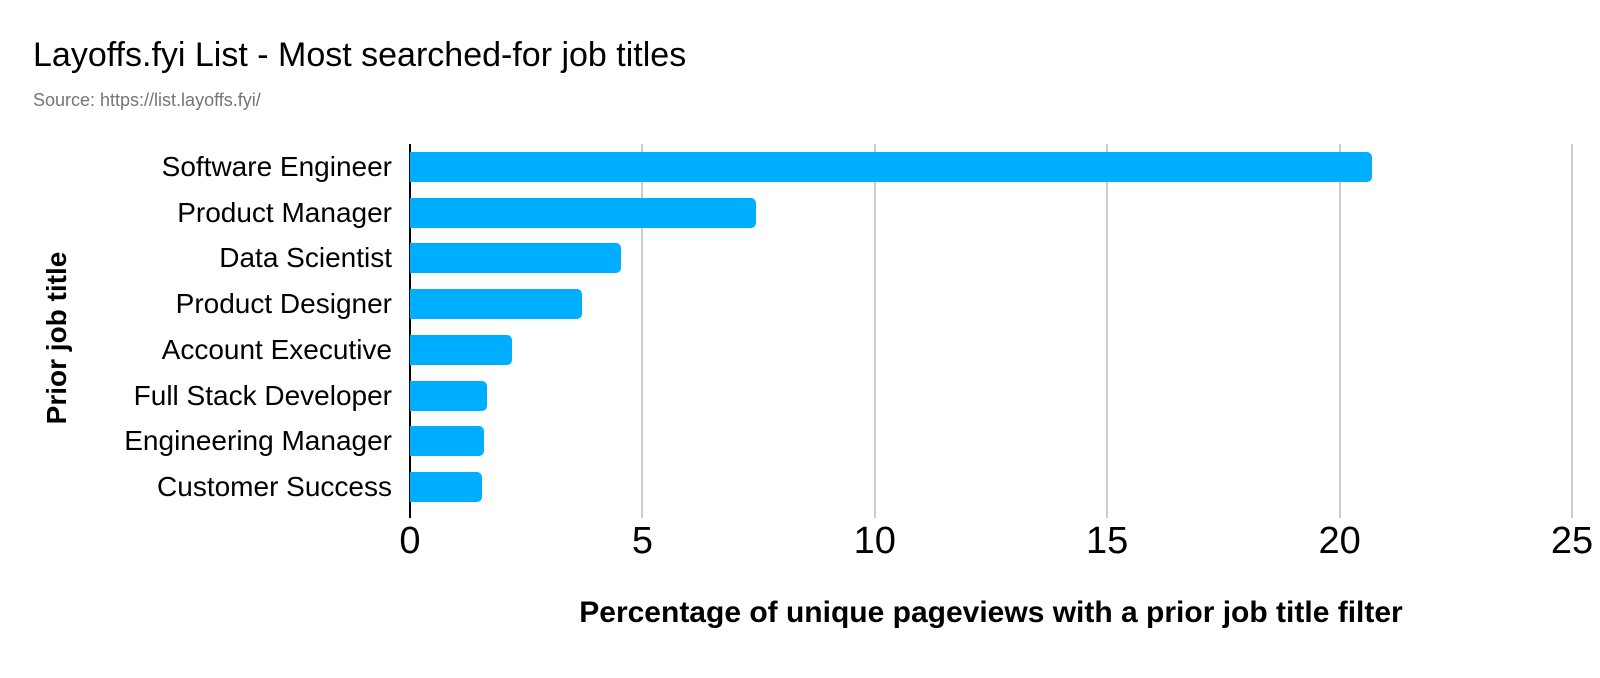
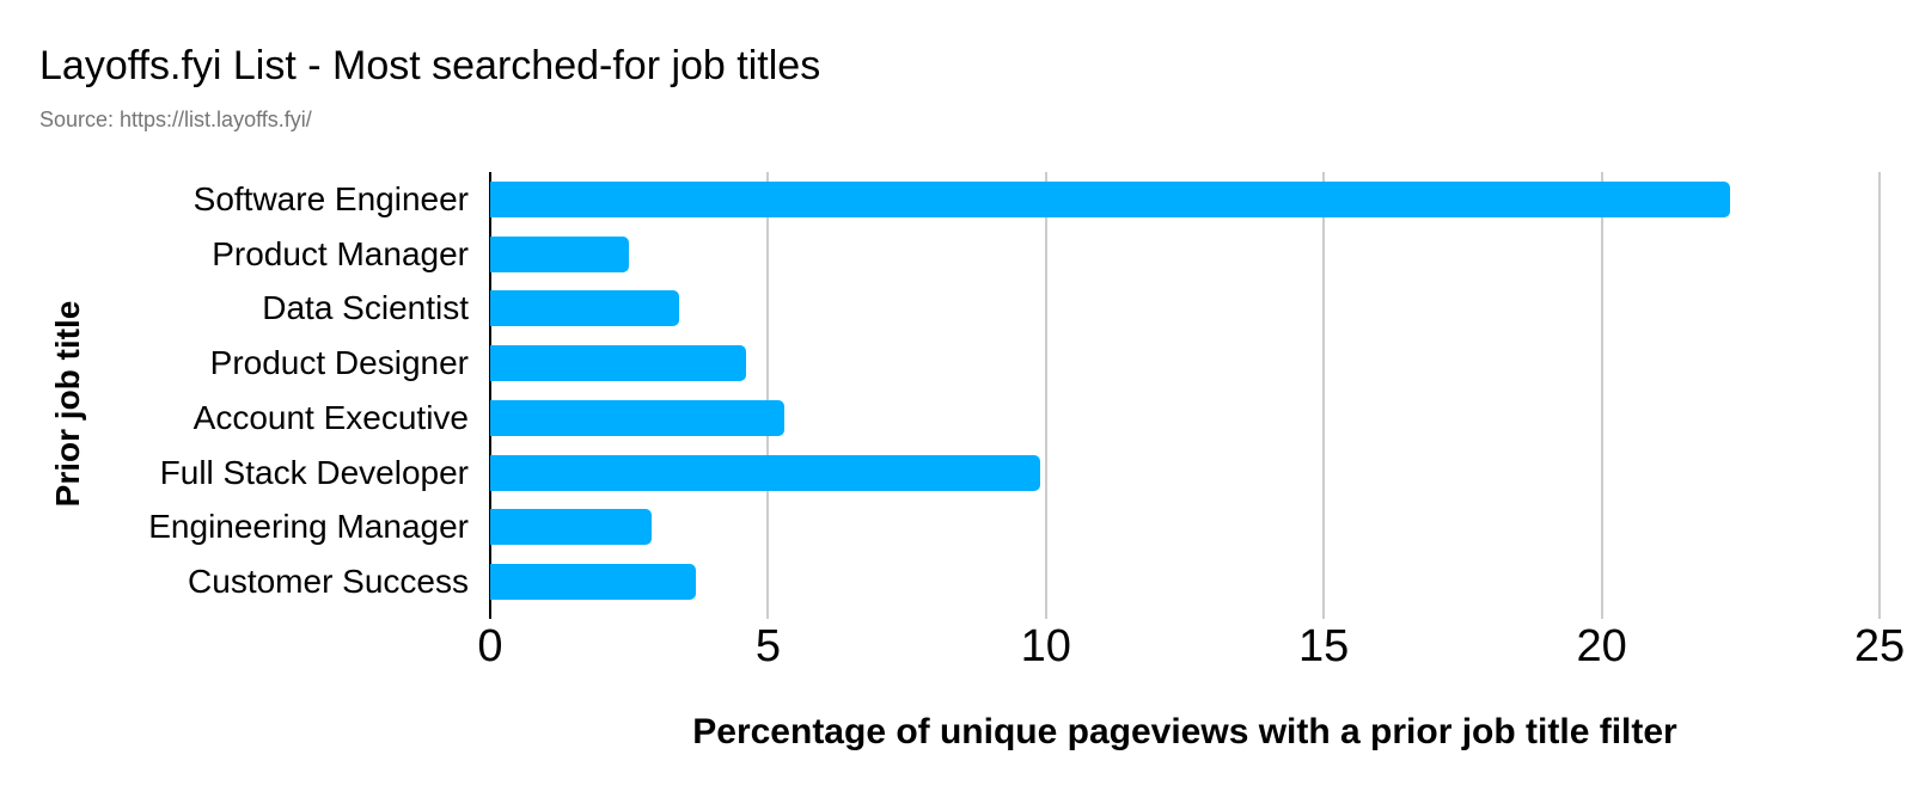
Software Engineer: 20.7 -> 22.3
Product Manager: 7.5 -> 2.5
Data Scientist: 4.5 -> 3.4
Product Designer: 3.7 -> 4.6
Account Executive: 2.2 -> 5.3
Full Stack Developer: 1.6 -> 9.9
Engineering Manager: 1.6 -> 2.9
Customer Success: 1.6 -> 3.7
